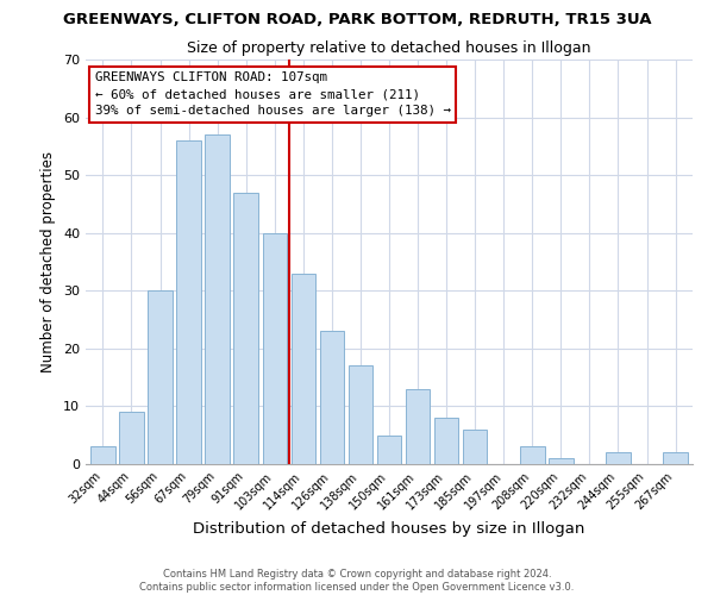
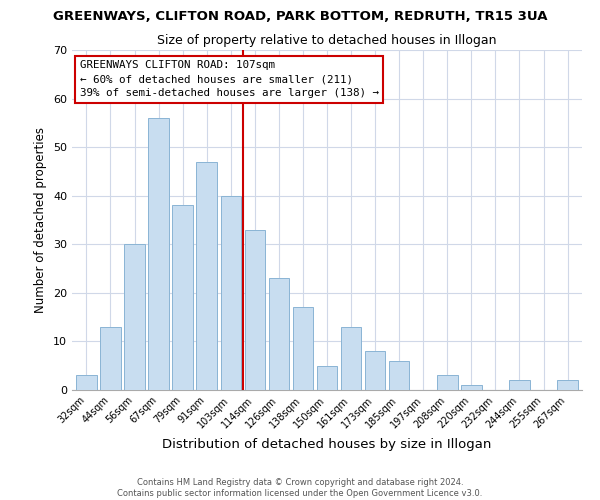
44sqm: 9 -> 13
79sqm: 57 -> 38
